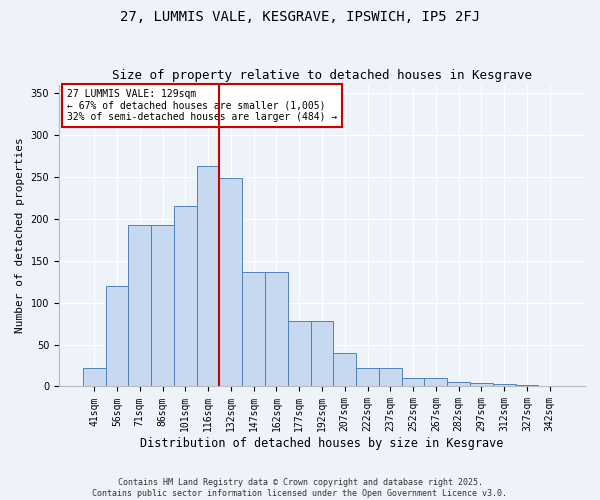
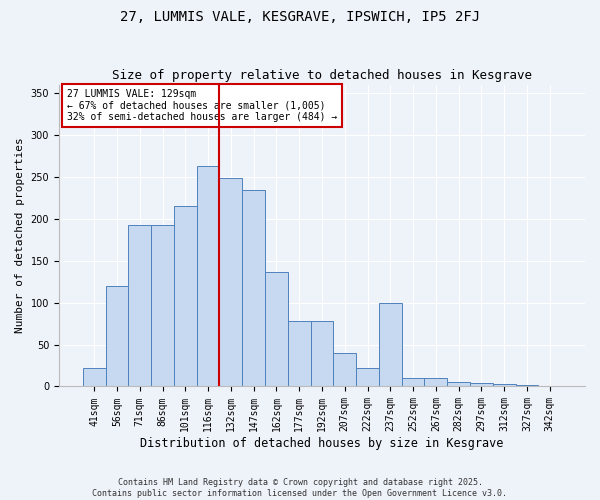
147sqm: 136 -> 234
237sqm: 22 -> 100
